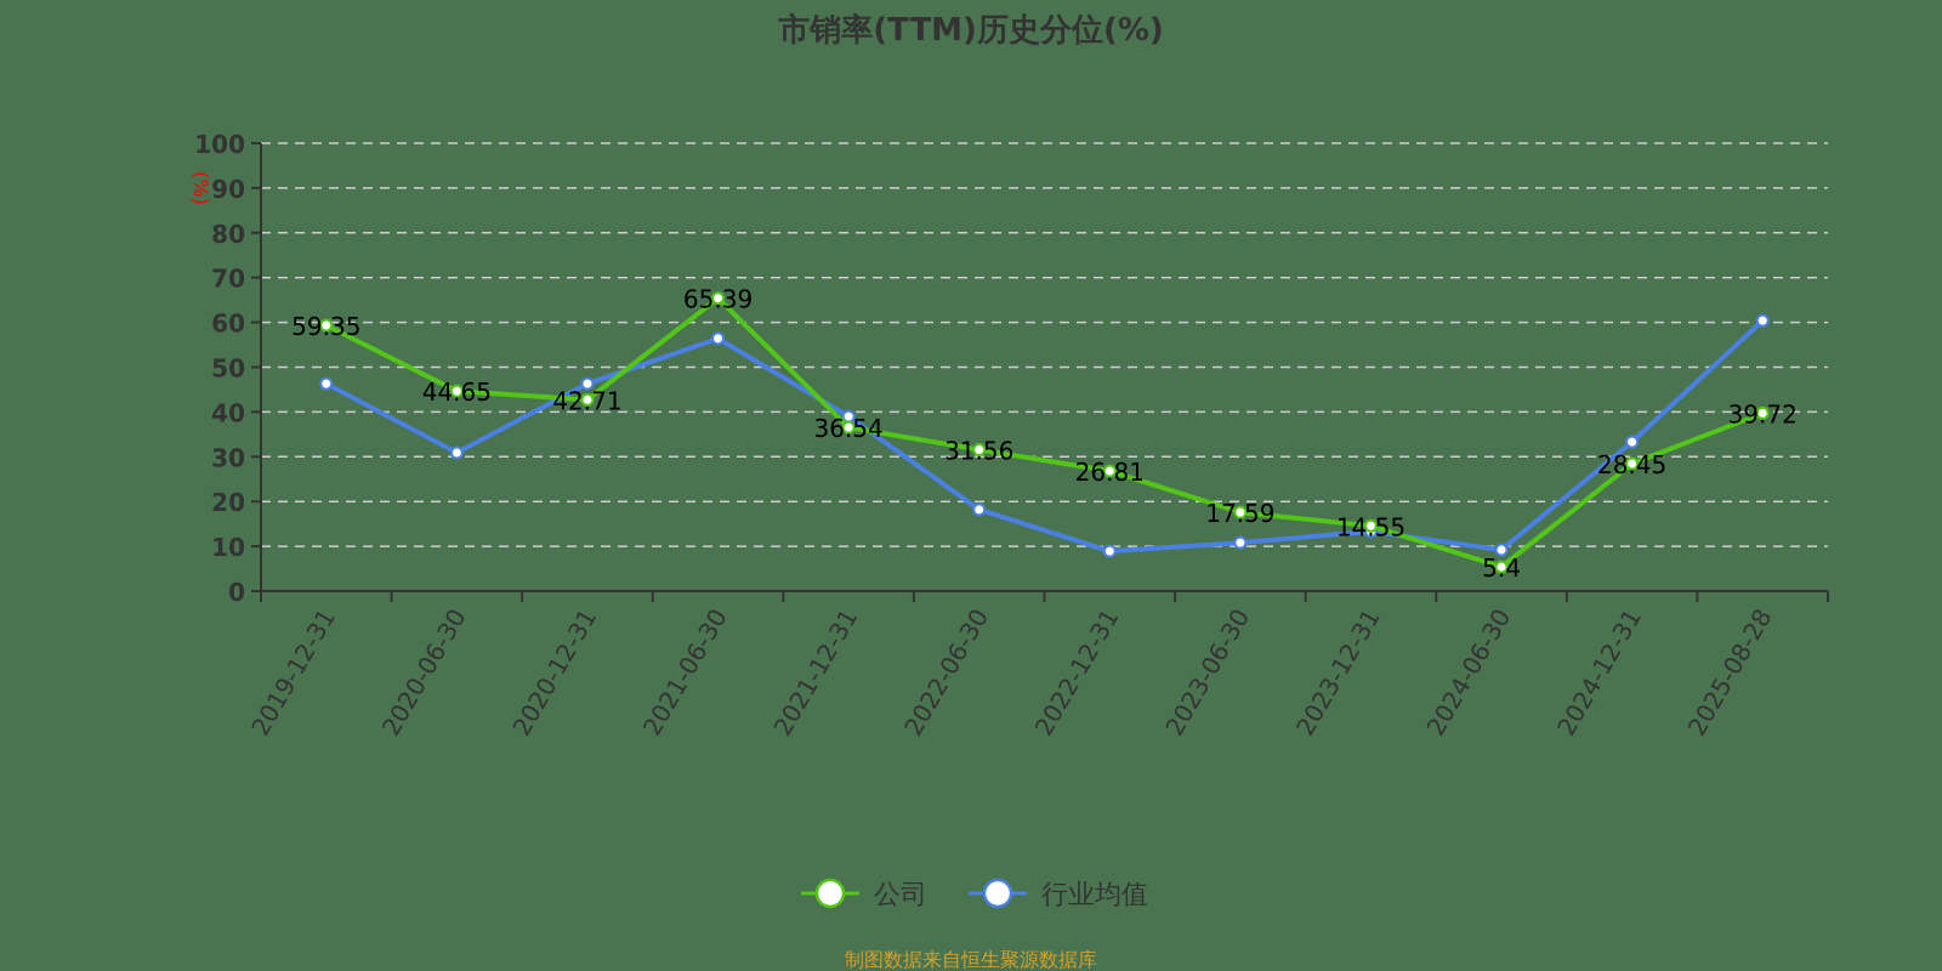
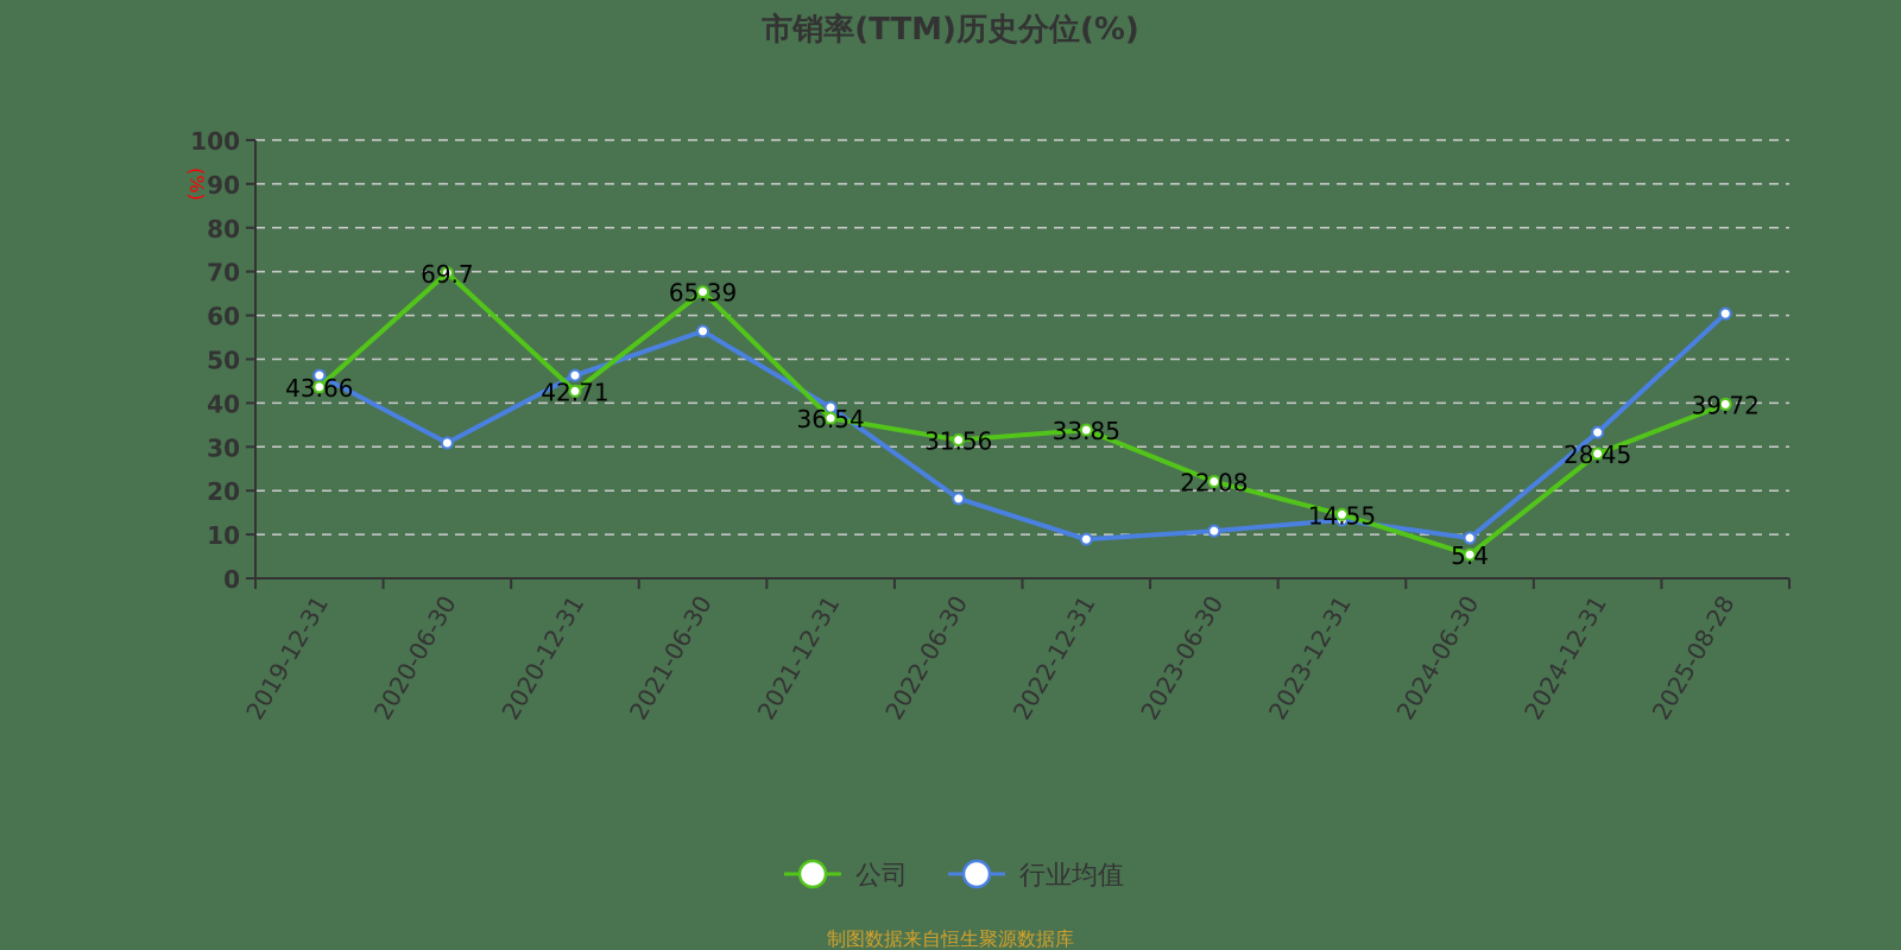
公司/2019-12-31: 59.35 -> 43.66
公司/2020-06-30: 44.65 -> 69.7
公司/2022-12-31: 26.81 -> 33.85
公司/2023-06-30: 17.59 -> 22.08
